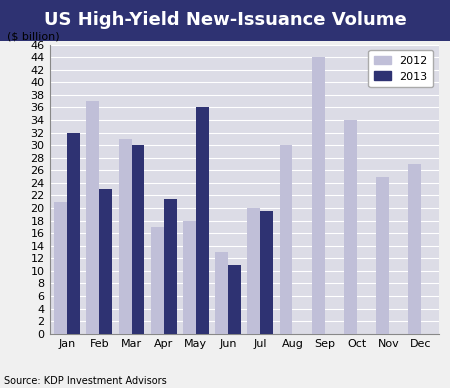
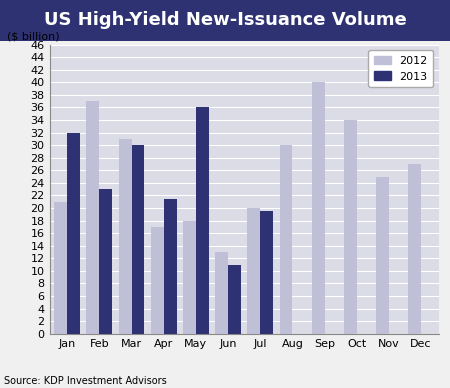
2012/Sep: 44 -> 40
